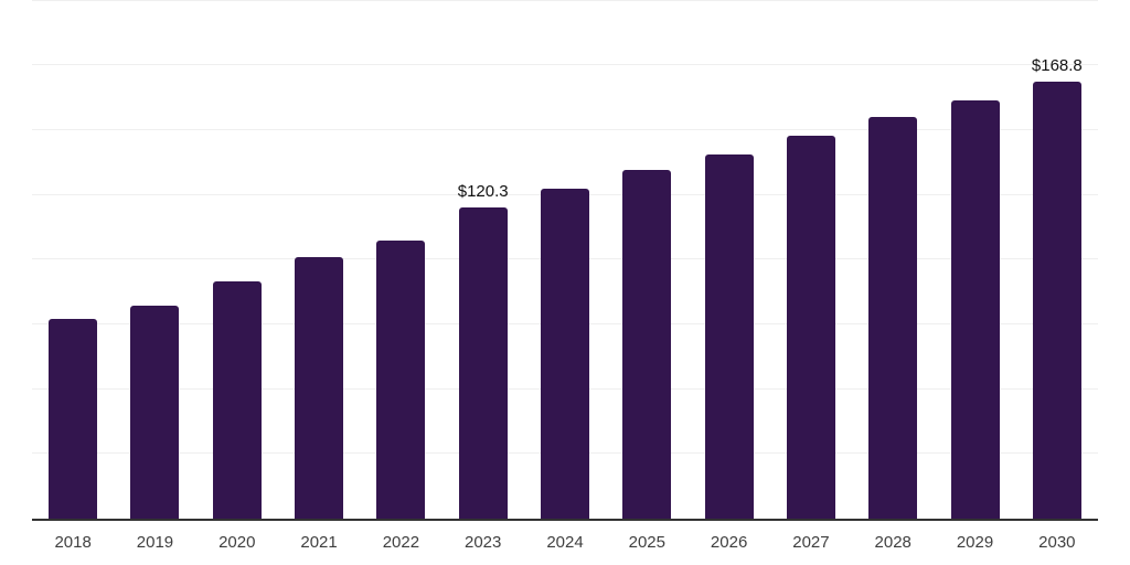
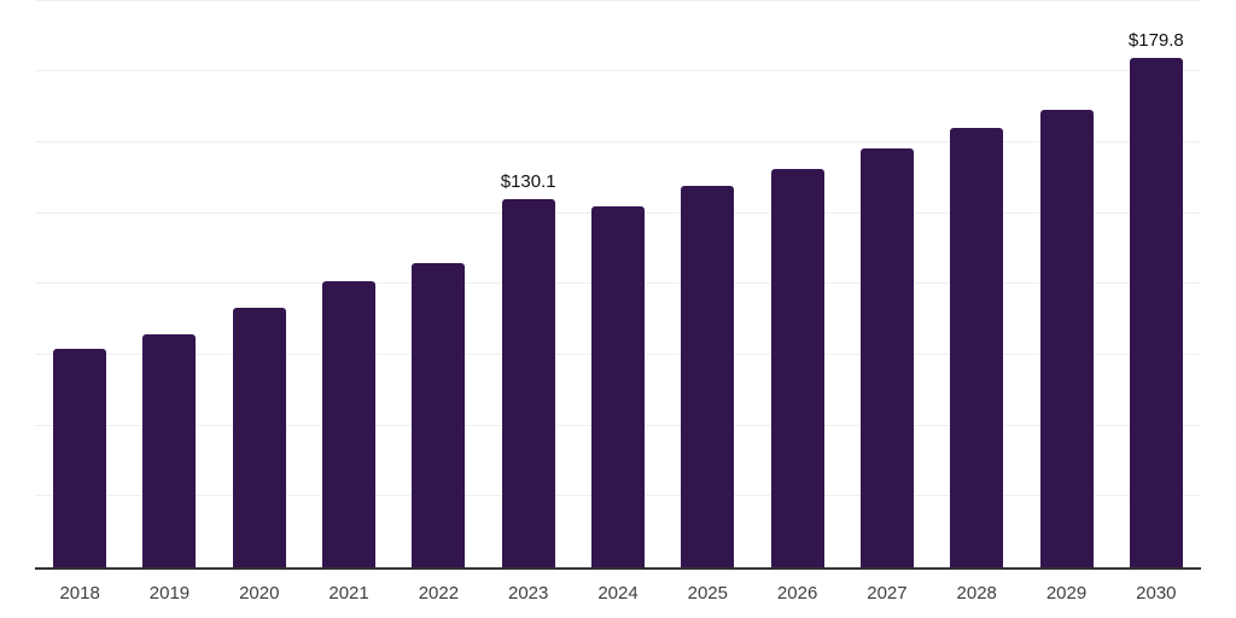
2023: $120.3 -> $130.1
2030: $168.8 -> $179.8
